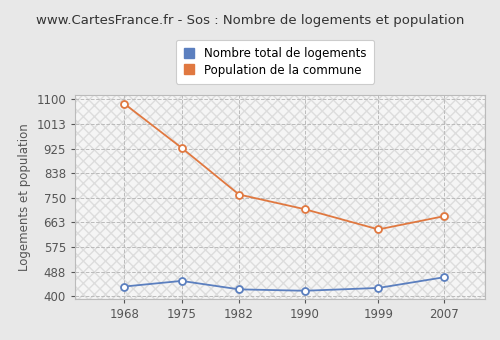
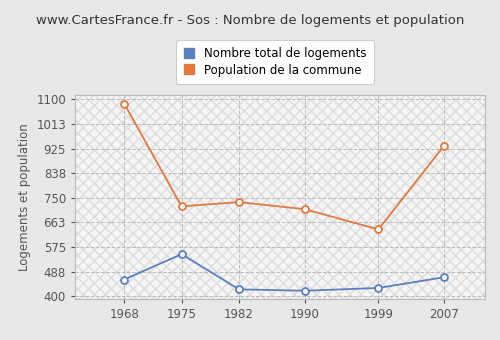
Nombre total de logements/1968: 435 -> 460
Nombre total de logements/1975: 455 -> 550
Population de la commune/1975: 928 -> 720
Population de la commune/1982: 762 -> 735
Population de la commune/2007: 685 -> 935
